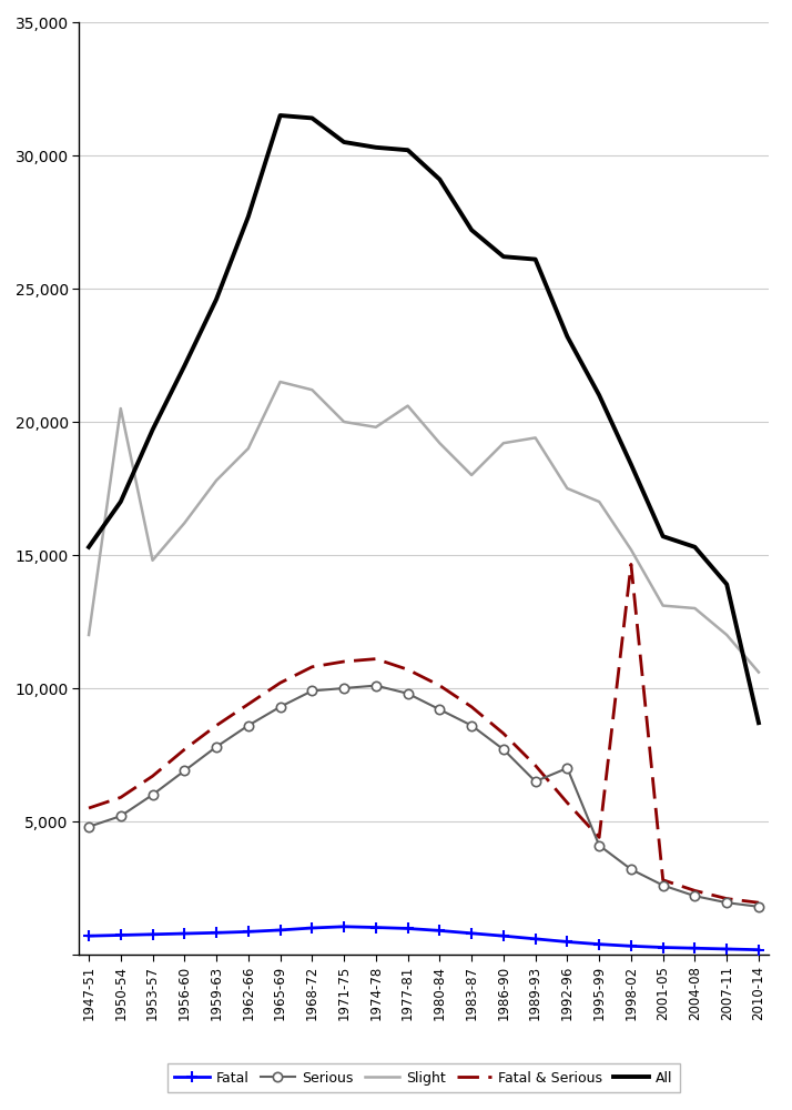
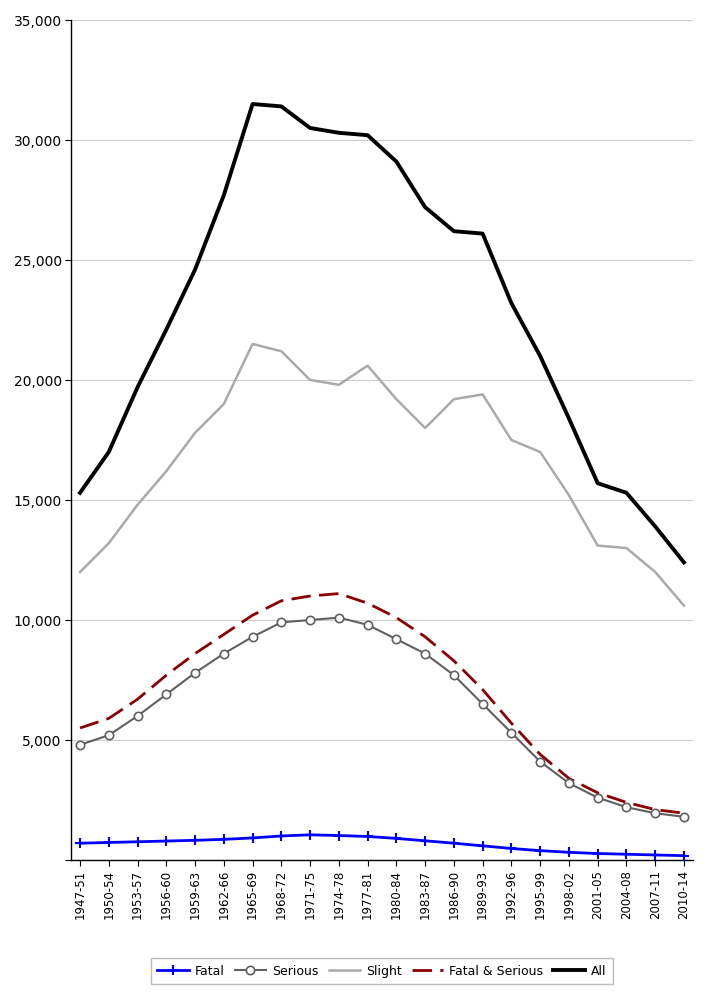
Slight/1950-54: 20,500 -> 13,200
Serious/1992-96: 7,000 -> 5,300
Fatal & Serious/1998-02: 14,650 -> 3,400
All/2010-14: 8,700 -> 12,400
